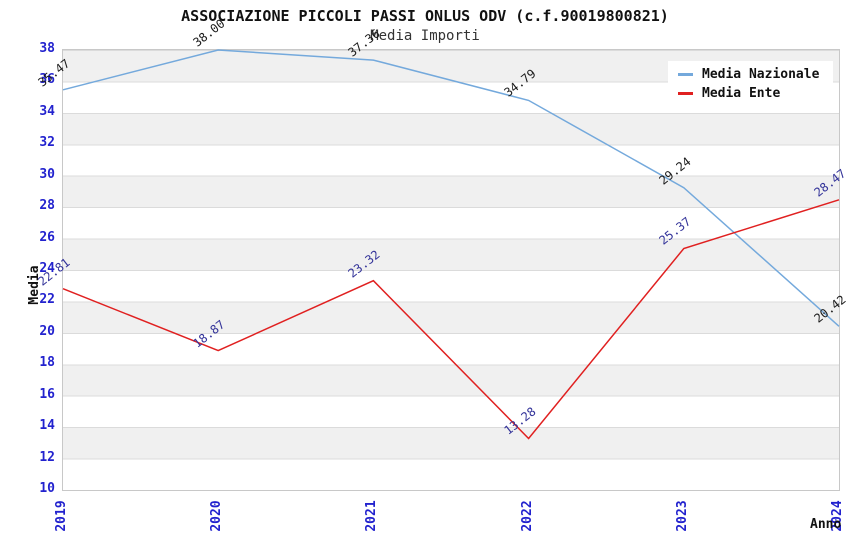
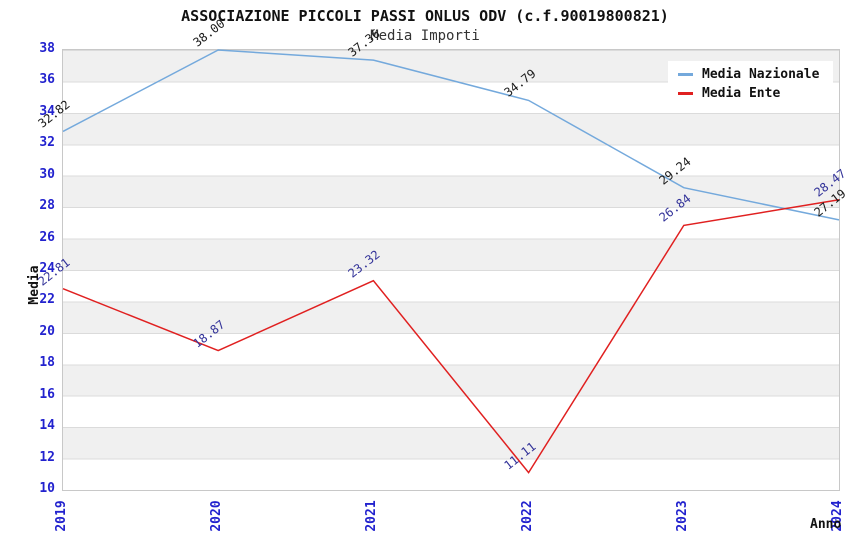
Media Nazionale/2019: 35.47 -> 32.82
Media Ente/2022: 13.28 -> 11.11
Media Ente/2023: 25.37 -> 26.84
Media Nazionale/2024: 20.42 -> 27.19
